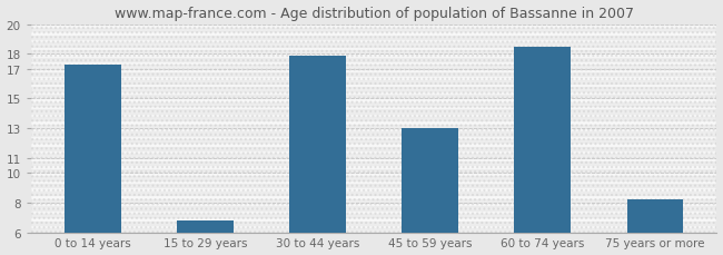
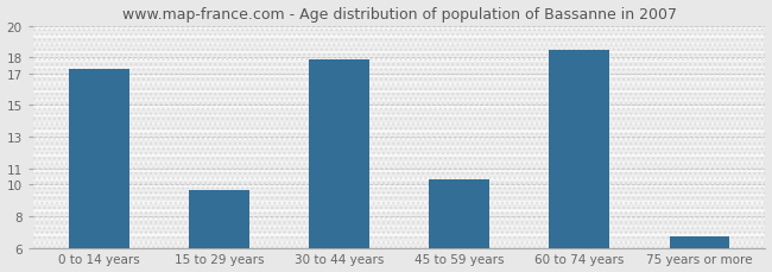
15 to 29 years: 6.8 -> 9.6
45 to 59 years: 13.0 -> 10.3
75 years or more: 8.2 -> 6.7
